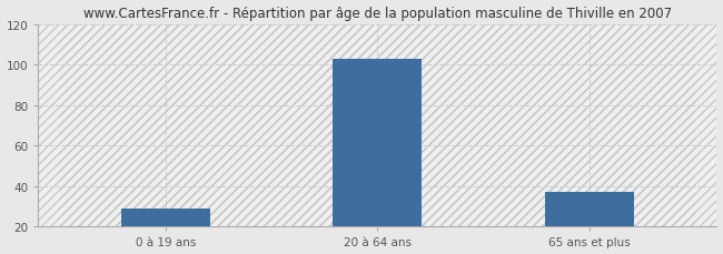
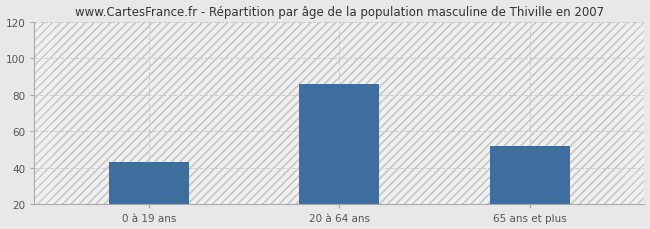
0 à 19 ans: 29 -> 43
20 à 64 ans: 103 -> 86
65 ans et plus: 37 -> 52
